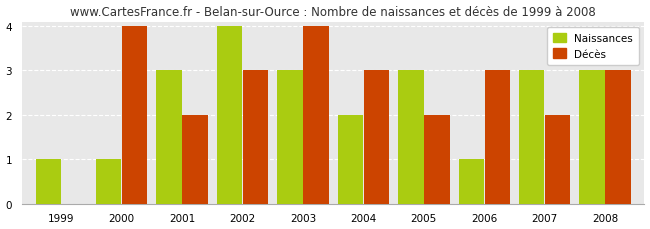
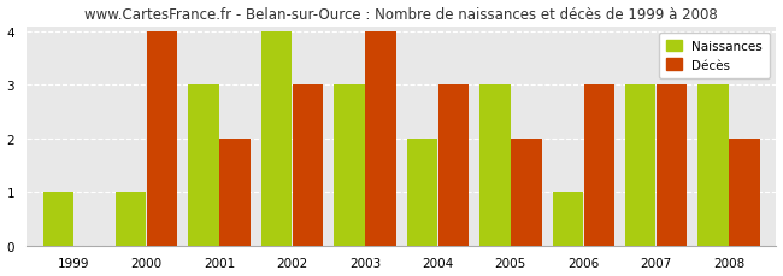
Décès/2007: 2 -> 3
Décès/2008: 3 -> 2
